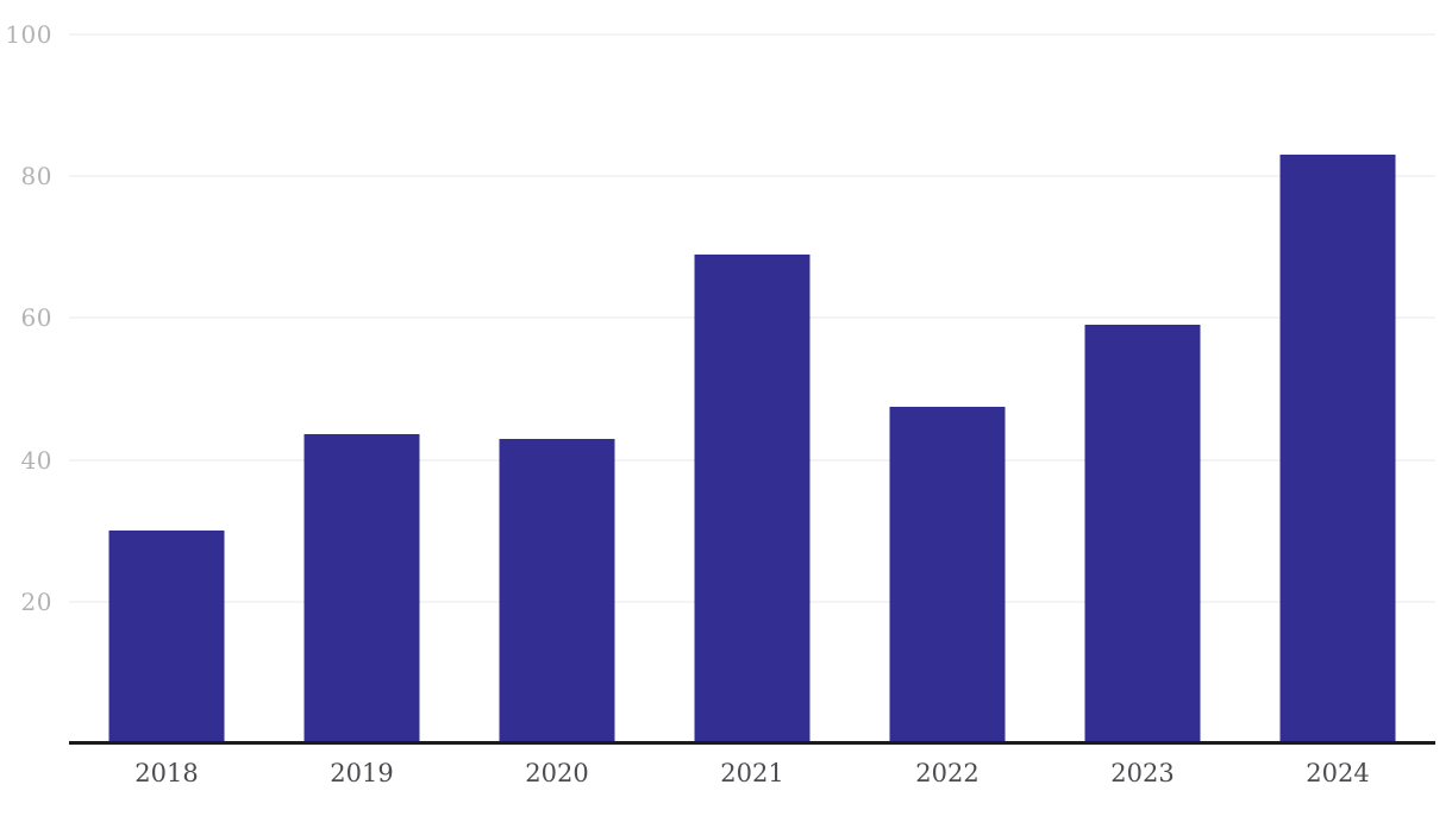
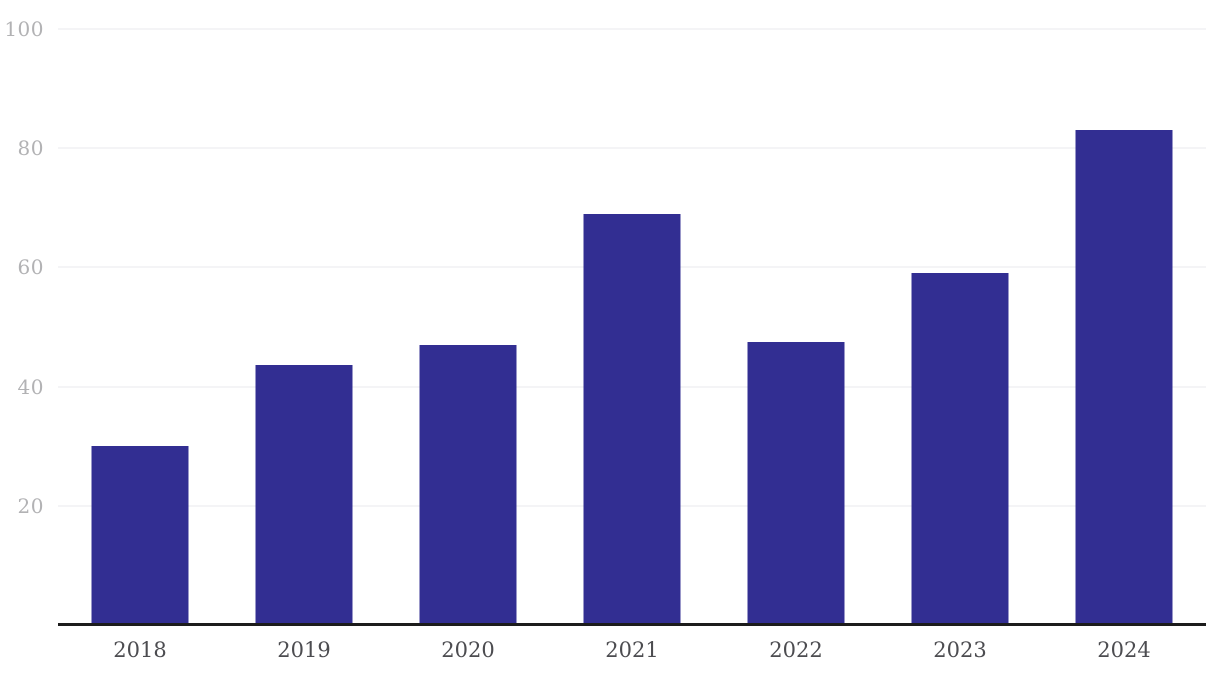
2020: 43 -> 47
